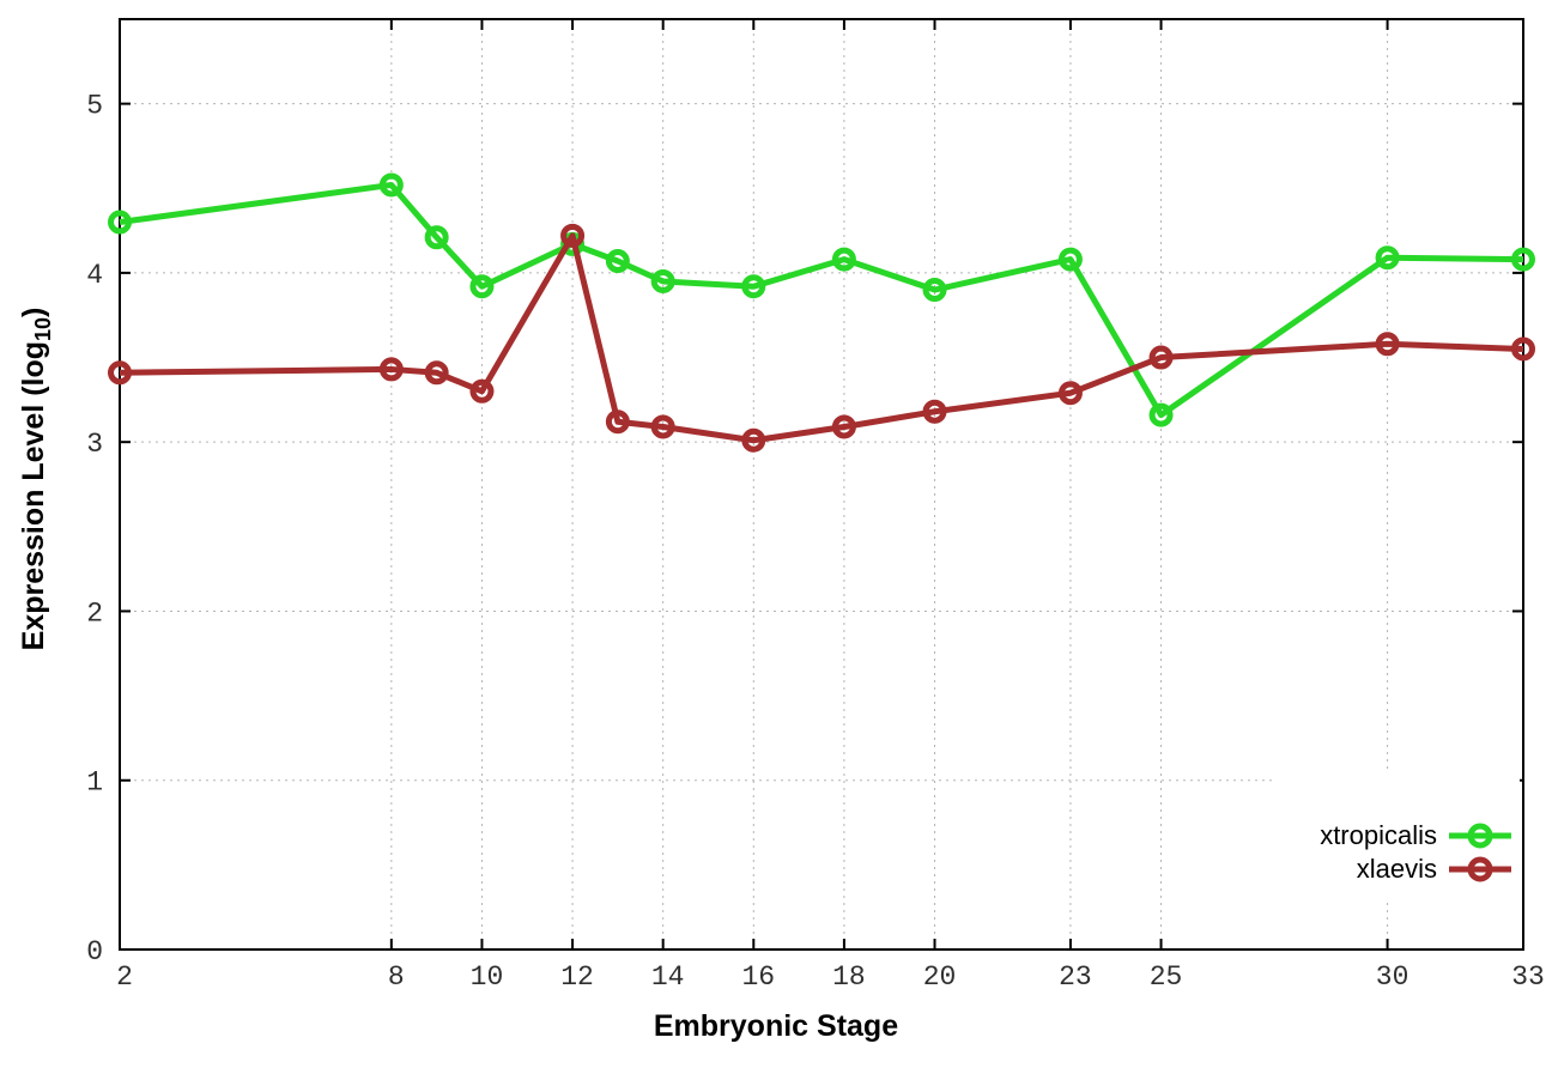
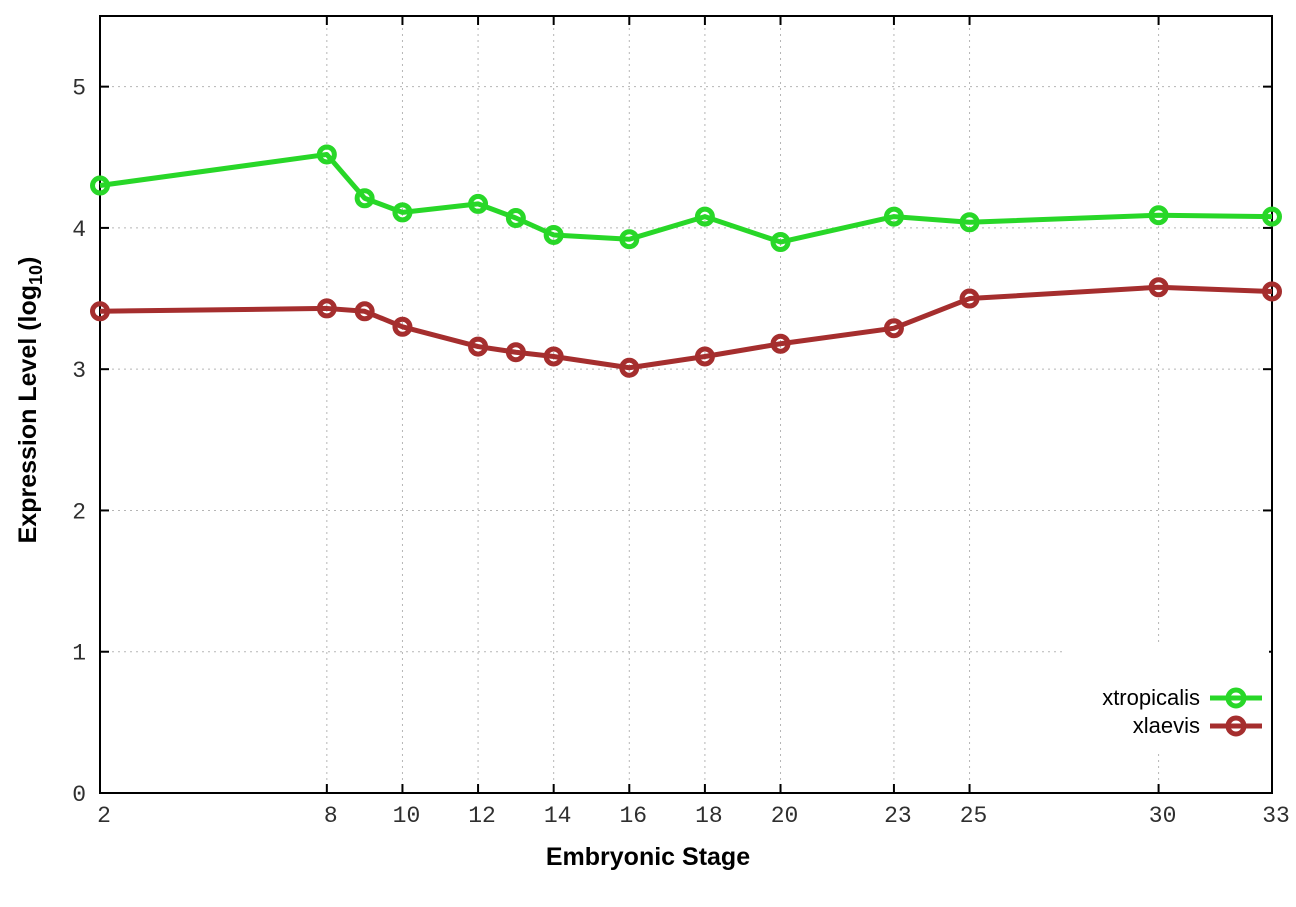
xtropicalis/10: 3.92 -> 4.11
xlaevis/12: 4.22 -> 3.16
xtropicalis/25: 3.16 -> 4.04
